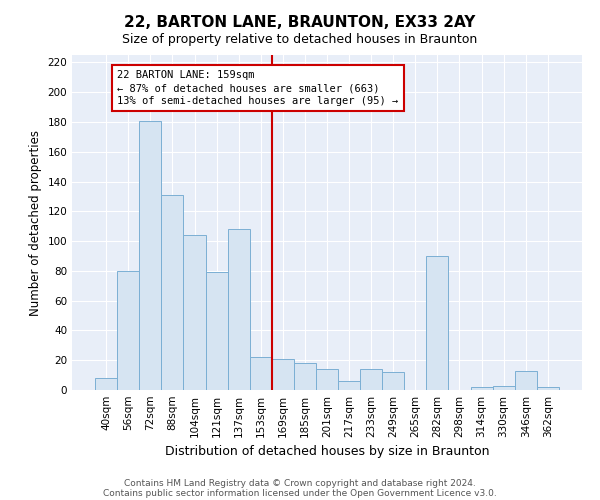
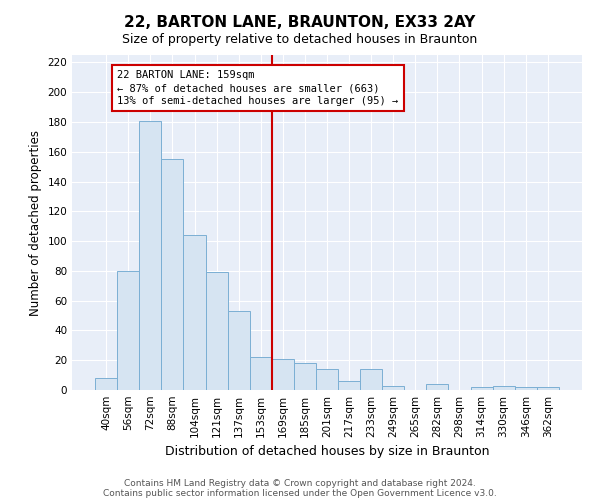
88sqm: 131 -> 155
137sqm: 108 -> 53
249sqm: 12 -> 3
282sqm: 90 -> 4
346sqm: 13 -> 2
